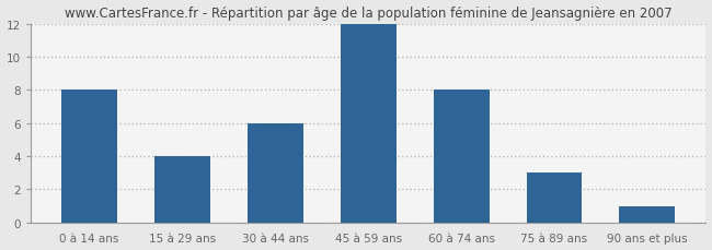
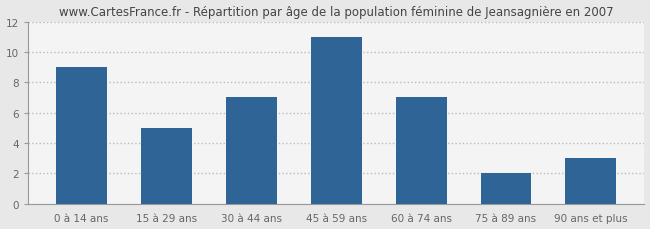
0 à 14 ans: 8 -> 9
15 à 29 ans: 4 -> 5
30 à 44 ans: 6 -> 7
45 à 59 ans: 12 -> 11
60 à 74 ans: 8 -> 7
75 à 89 ans: 3 -> 2
90 ans et plus: 1 -> 3
